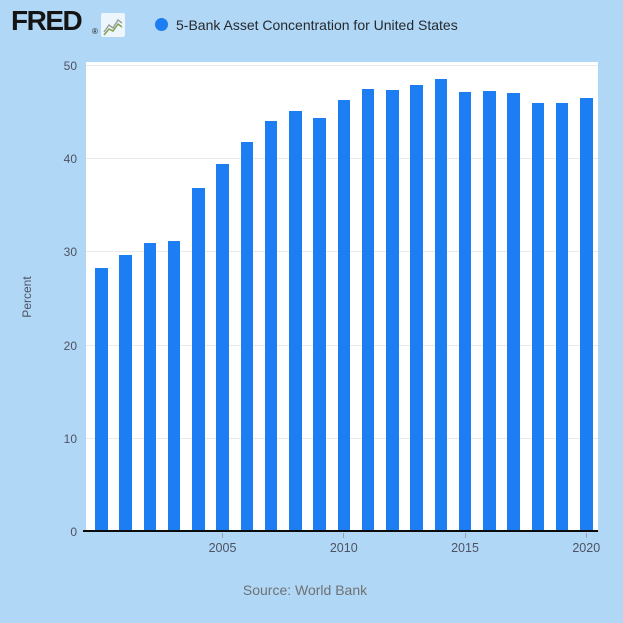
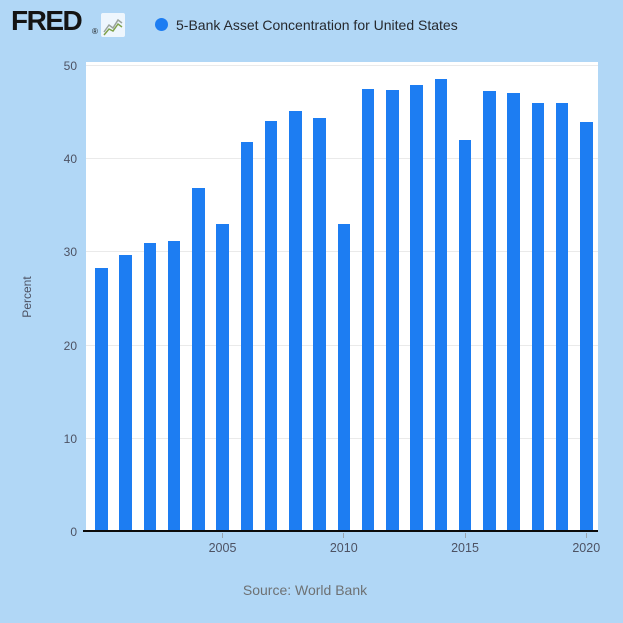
2005: 40 -> 33
2010: 46 -> 33
2015: 47 -> 42
2020: 46 -> 44
